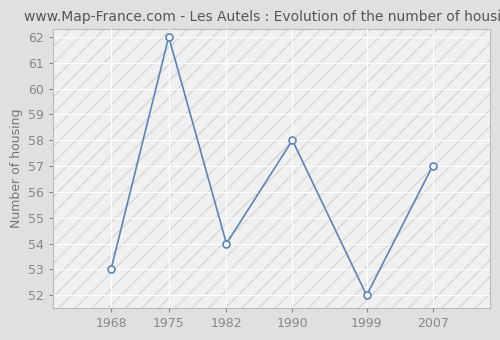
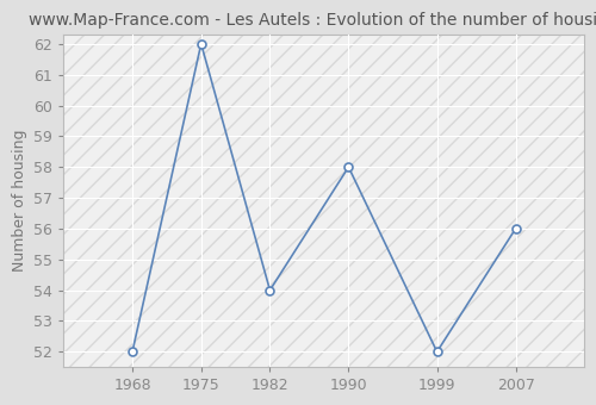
1968: 53 -> 52
2007: 57 -> 56
